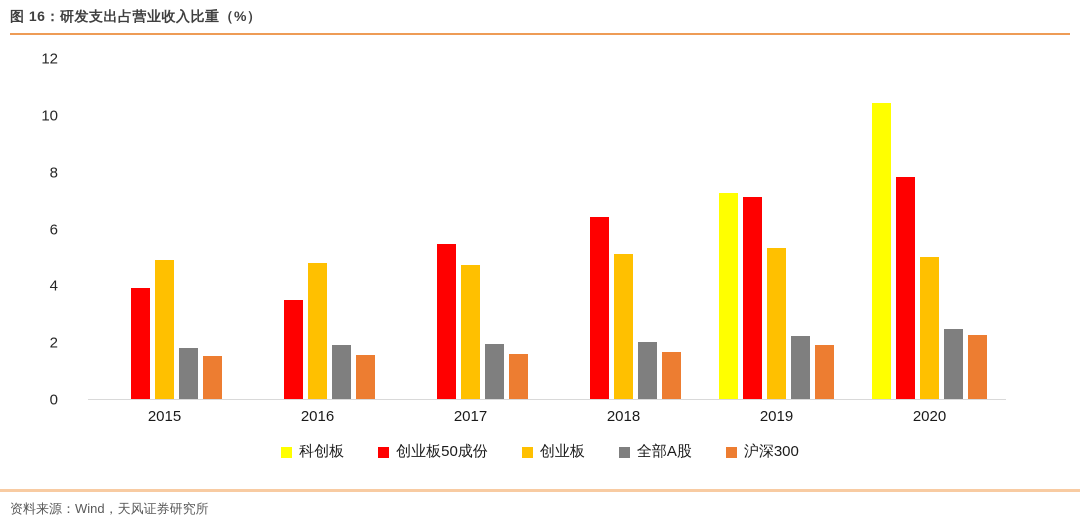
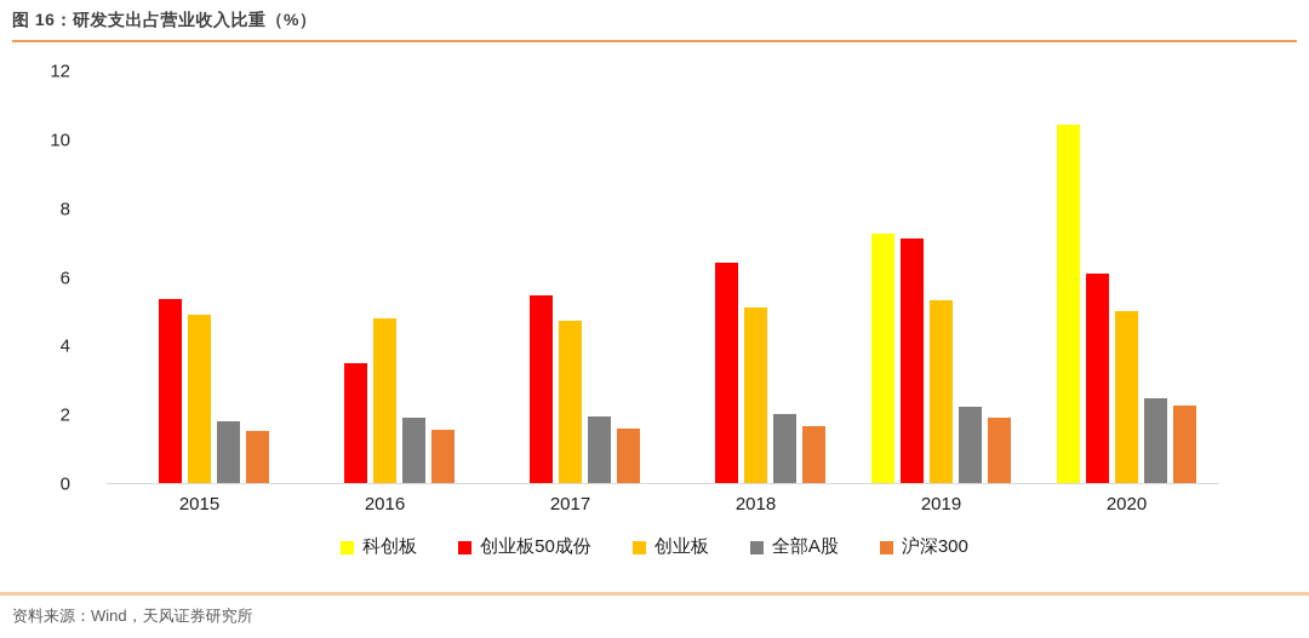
创业板50成份/2015: 3.9 -> 5.3
创业板50成份/2020: 7.8 -> 6.1
